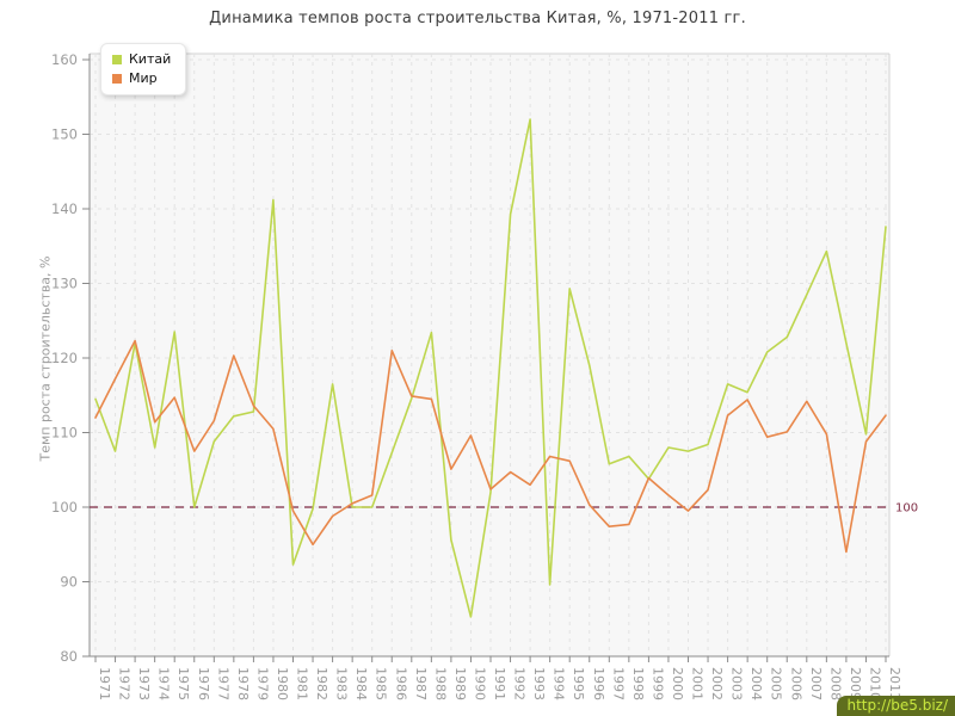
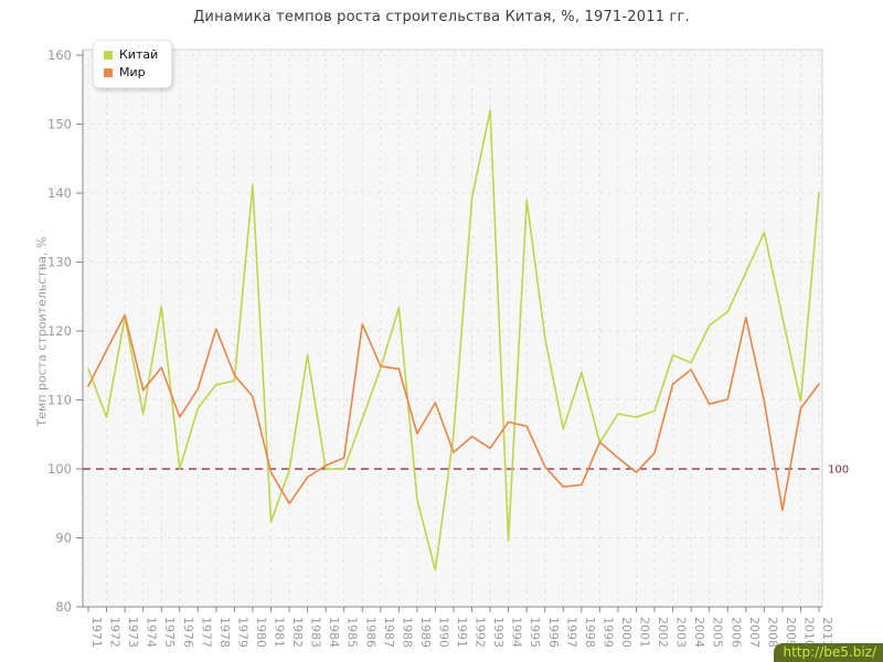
Китай/1991: 102 -> 105
Китай/1995: 129 -> 139
Китай/1998: 107 -> 114
Мир/2007: 114 -> 122
Китай/2011: 138 -> 140
